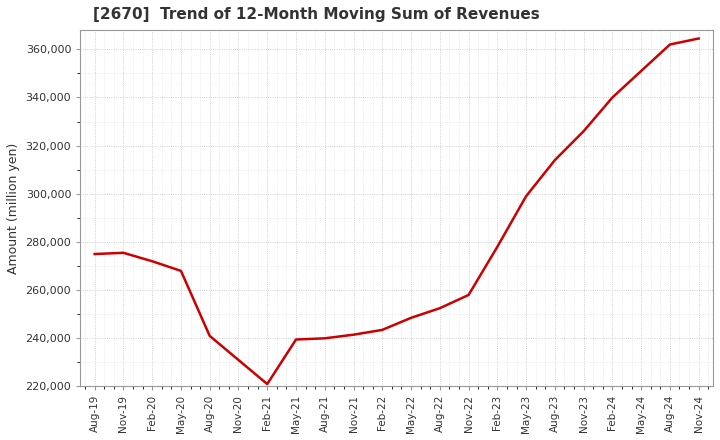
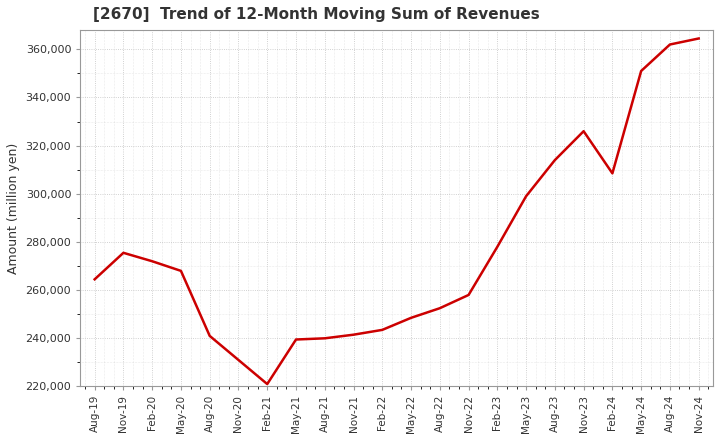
Aug-19: 275,000 -> 264,500
Feb-24: 340,000 -> 308,500
